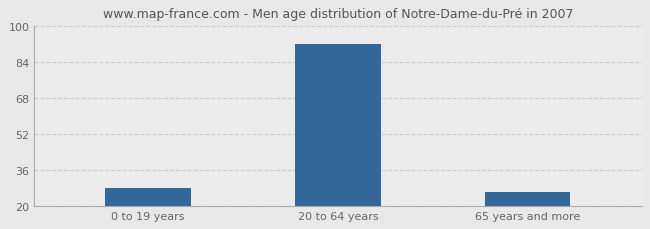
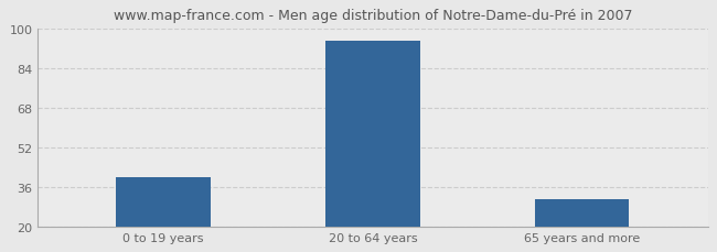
0 to 19 years: 28 -> 40
20 to 64 years: 92 -> 95
65 years and more: 26 -> 31
